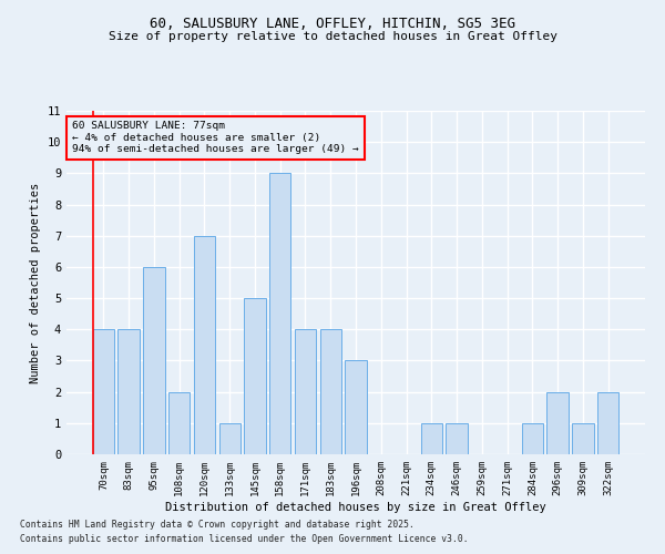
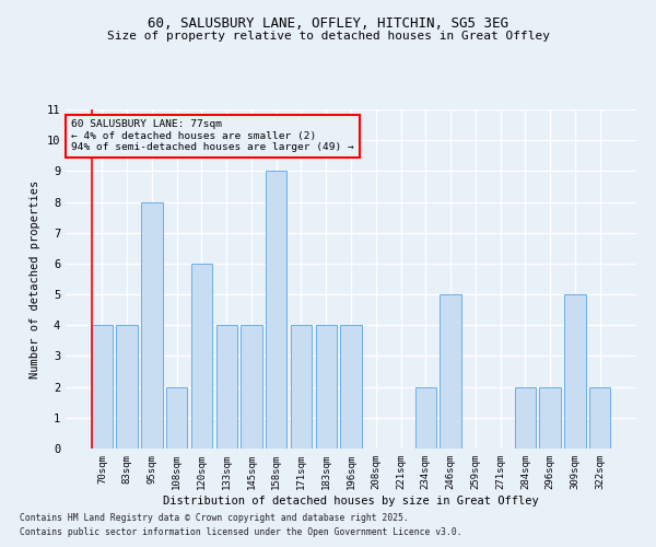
95sqm: 6 -> 8
120sqm: 7 -> 6
133sqm: 1 -> 4
145sqm: 5 -> 4
196sqm: 3 -> 4
234sqm: 1 -> 2
246sqm: 1 -> 5
284sqm: 1 -> 2
309sqm: 1 -> 5
